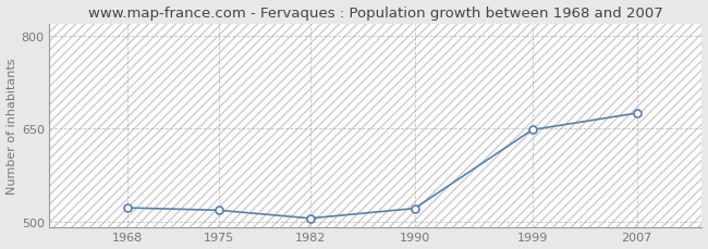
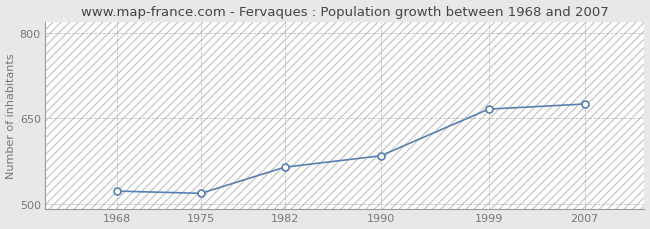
1982: 505 -> 564
1990: 521 -> 584
1999: 648 -> 666
